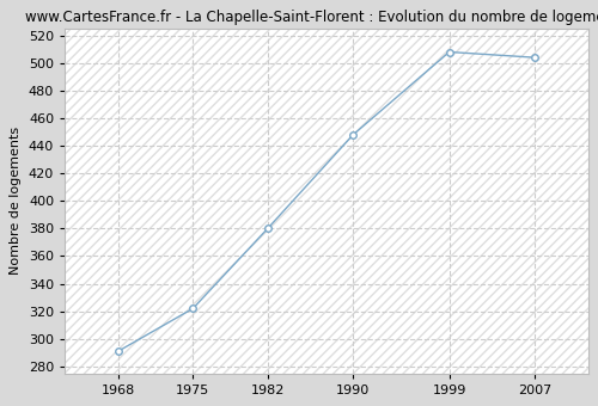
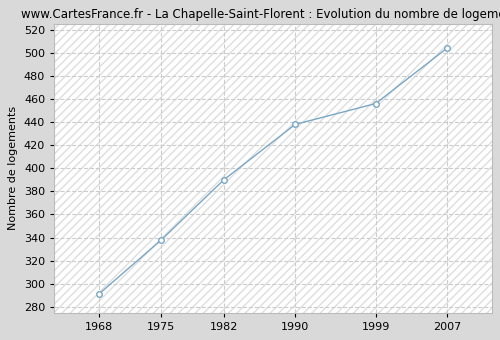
1975: 322 -> 338
1982: 380 -> 390
1990: 448 -> 438
1999: 508 -> 456
